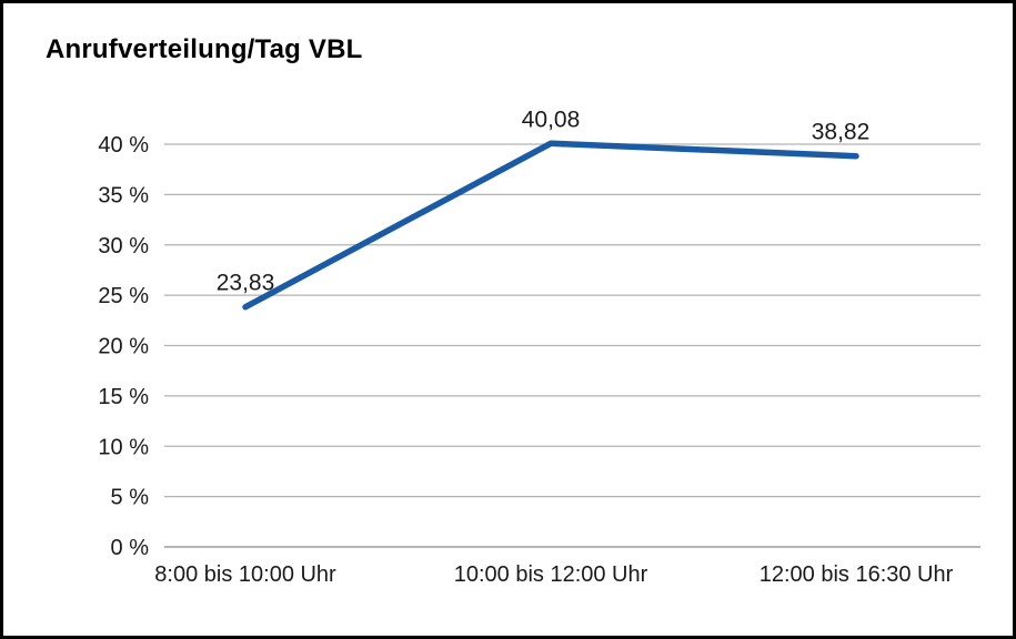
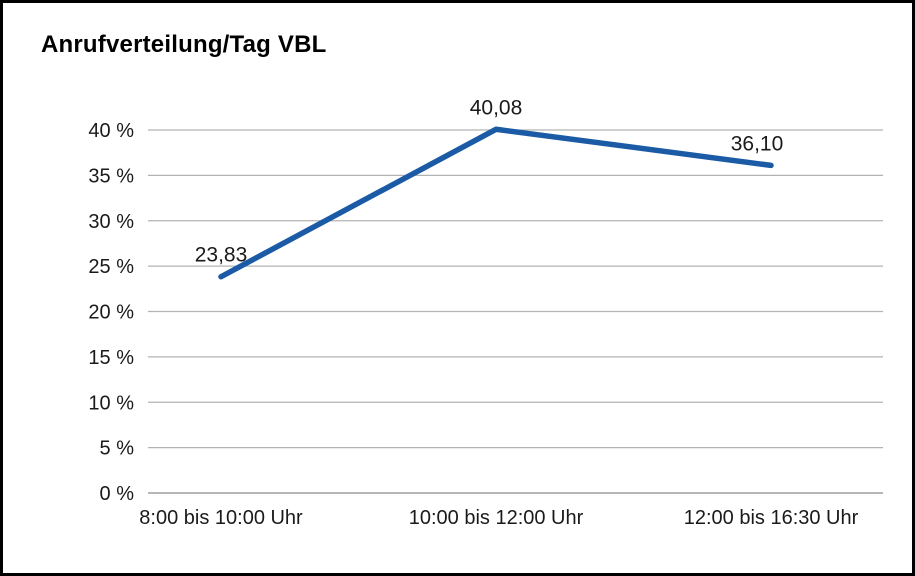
12:00 bis 16:30 Uhr: 38,82 -> 36,10
